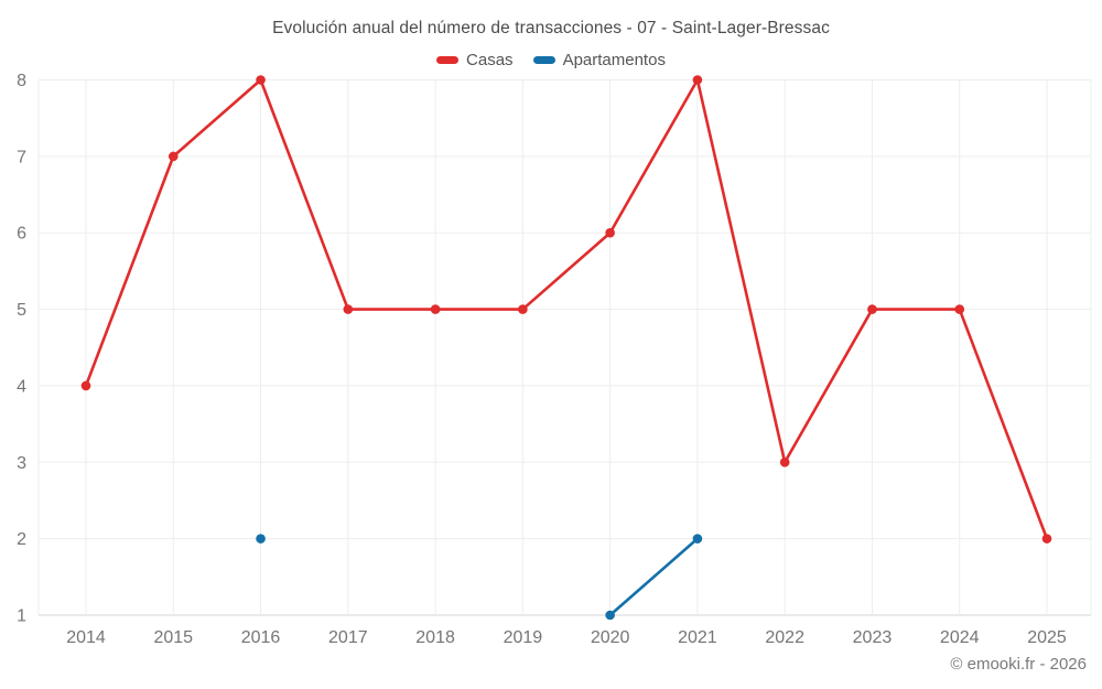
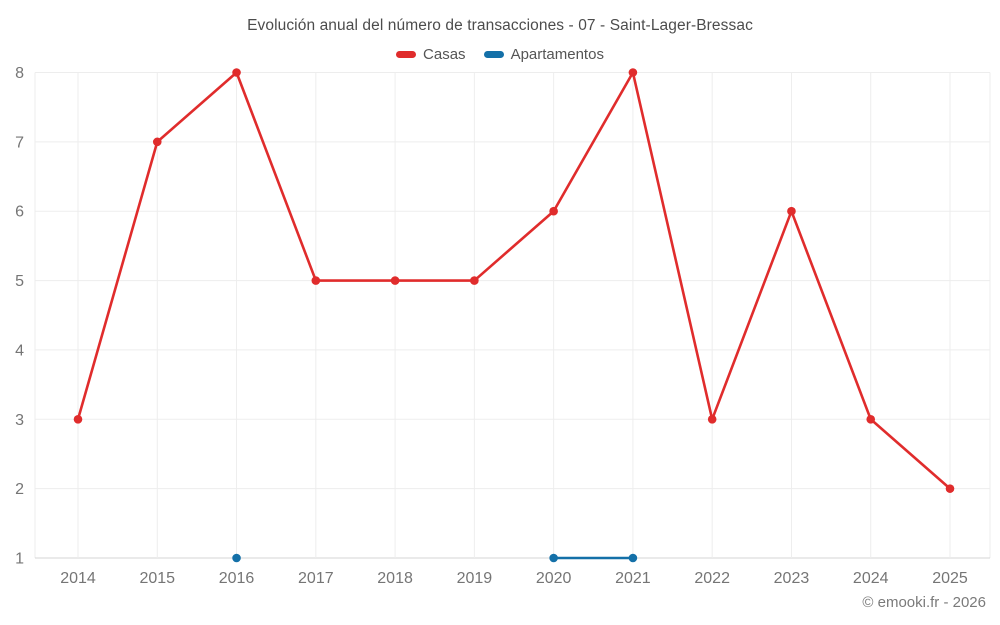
Casas/2014: 4 -> 3
Apartamentos/2016: 2 -> 1
Apartamentos/2021: 2 -> 1
Casas/2023: 5 -> 6
Casas/2024: 5 -> 3
